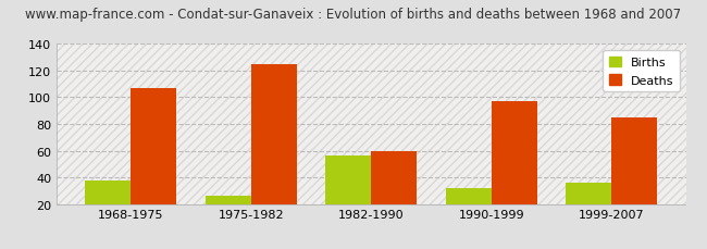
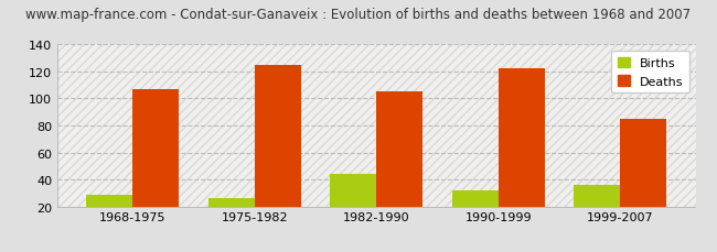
Births/1968-1975: 38 -> 29
Births/1982-1990: 56 -> 44
Deaths/1982-1990: 60 -> 105
Deaths/1990-1999: 97 -> 122
